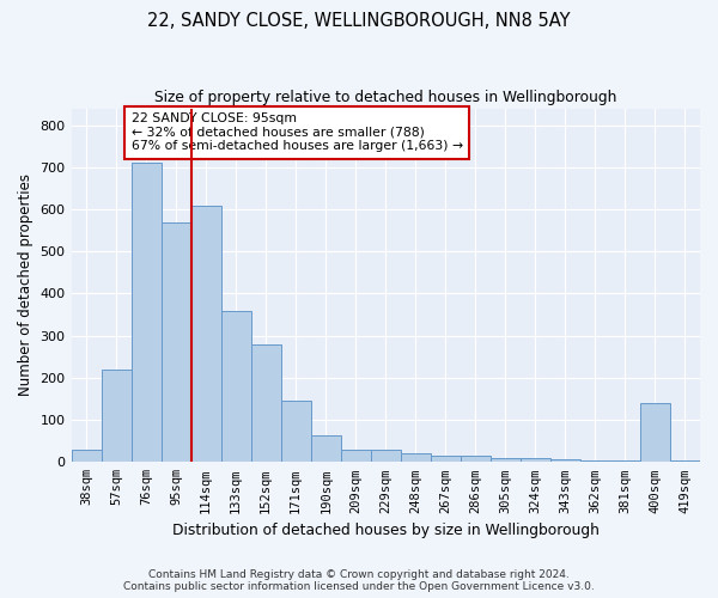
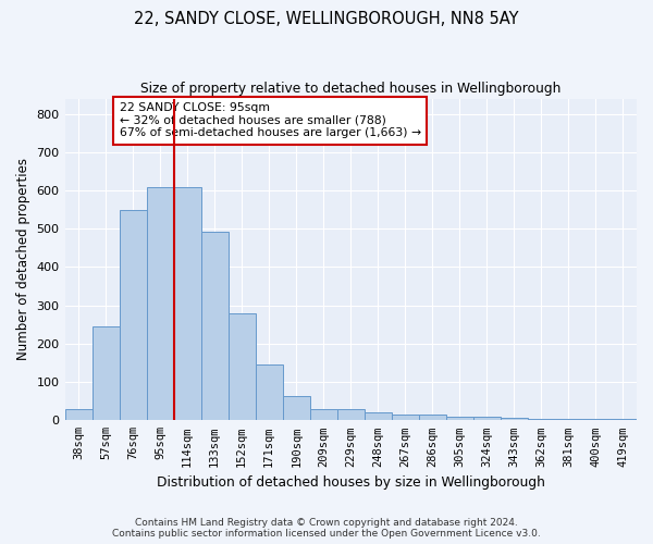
57sqm: 220 -> 245
76sqm: 710 -> 548
95sqm: 570 -> 608
133sqm: 360 -> 493
400sqm: 140 -> 5
